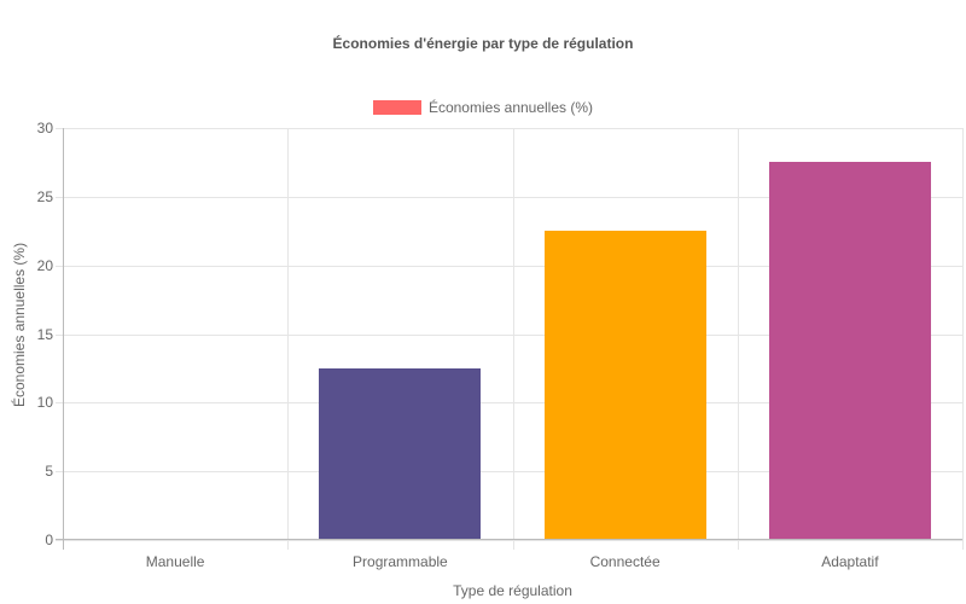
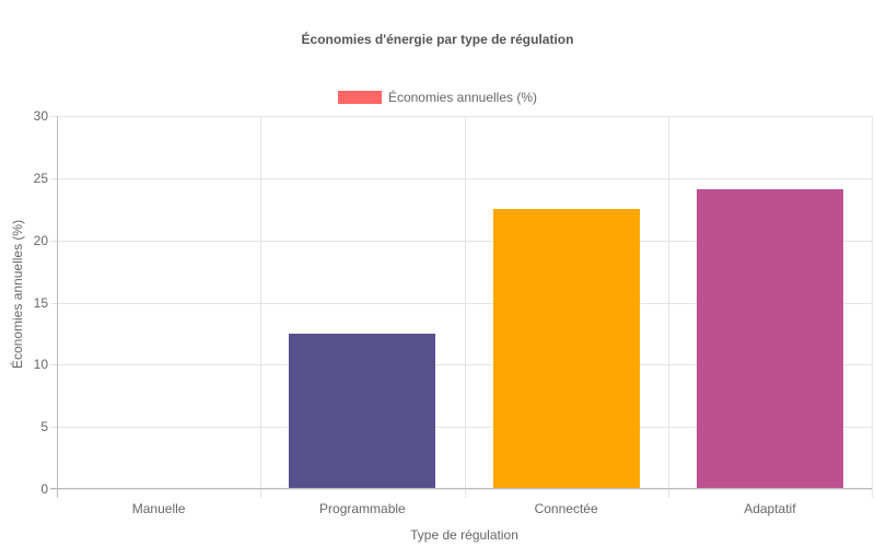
Adaptatif: 27.5 -> 24.1
